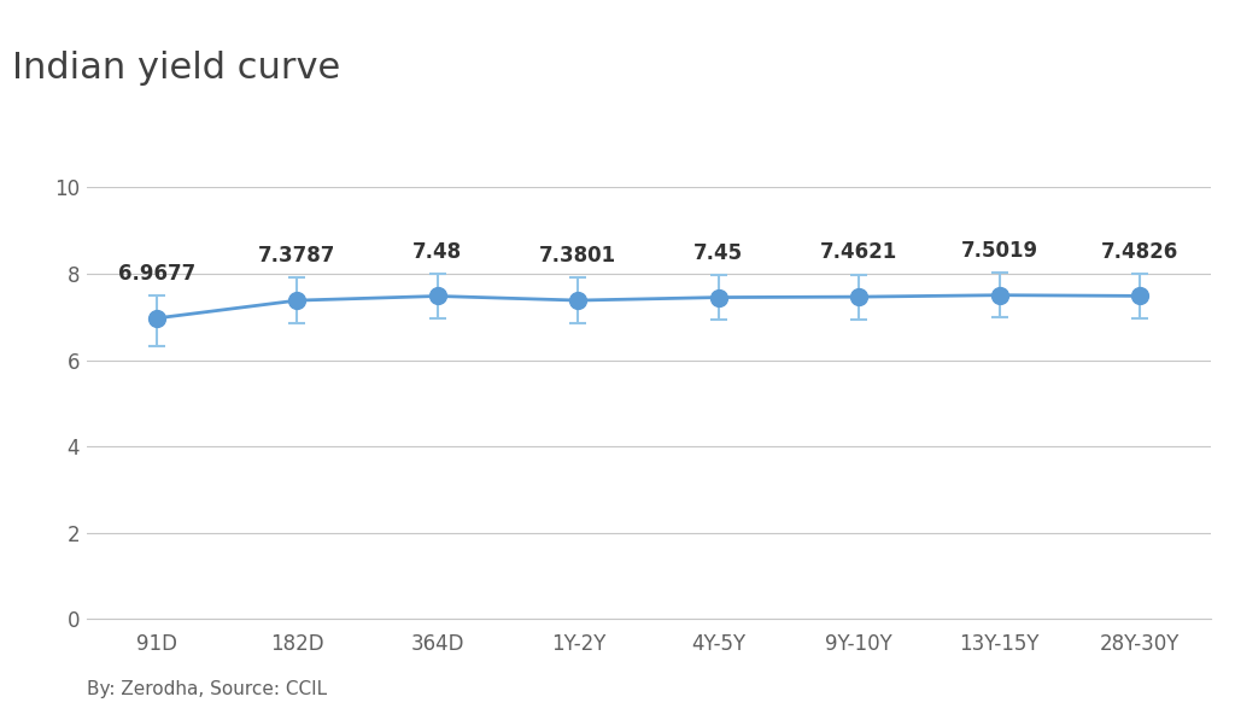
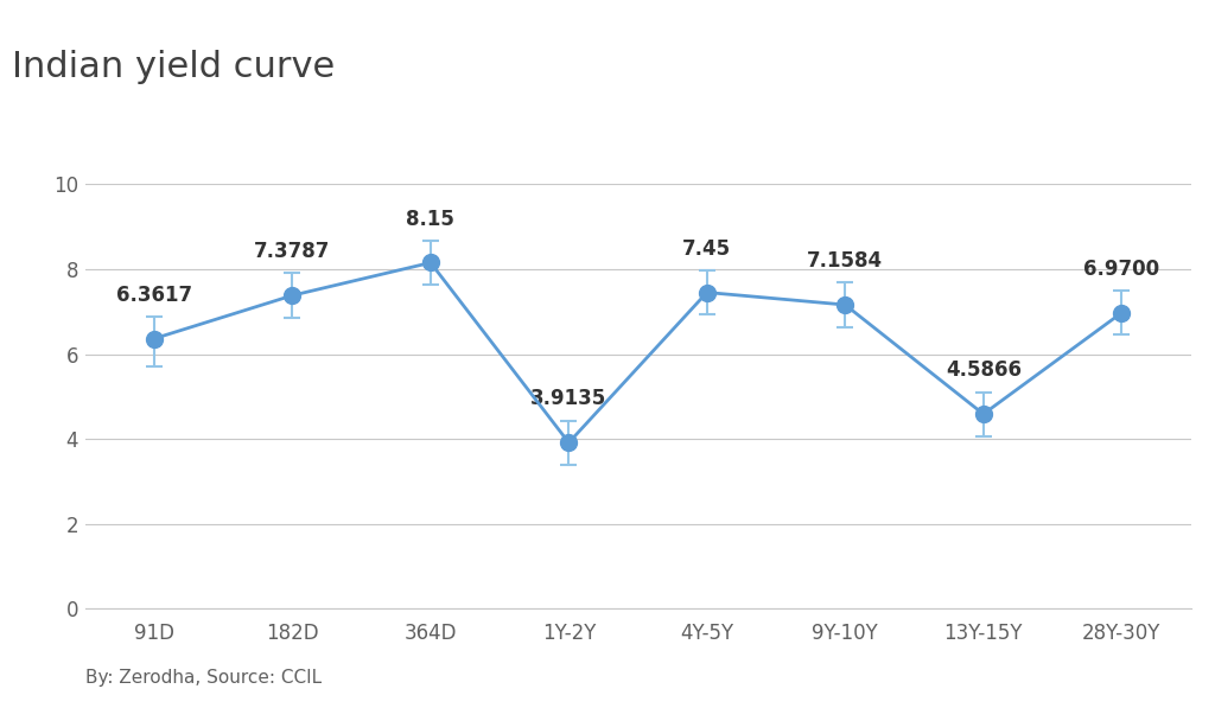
91D: 6.9677 -> 6.3617
364D: 7.48 -> 8.15
1Y-2Y: 7.3801 -> 3.9135
9Y-10Y: 7.4621 -> 7.1584
13Y-15Y: 7.5019 -> 4.5866
28Y-30Y: 7.4826 -> 6.9700
